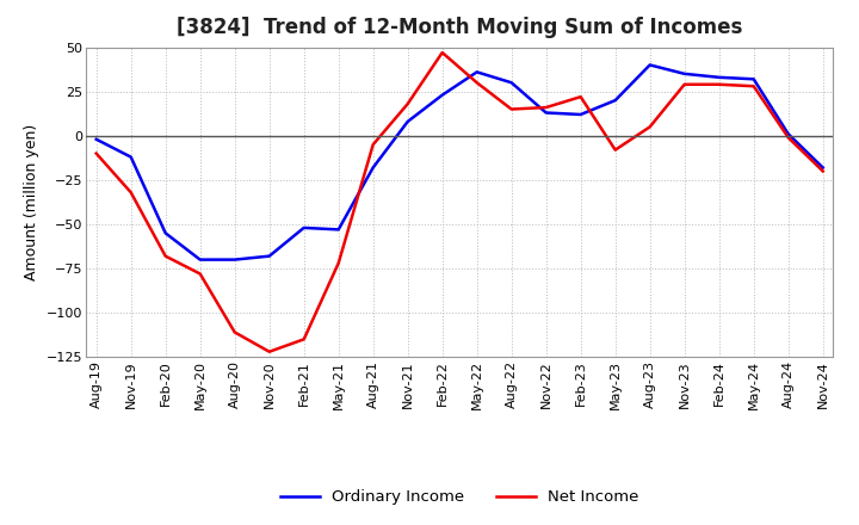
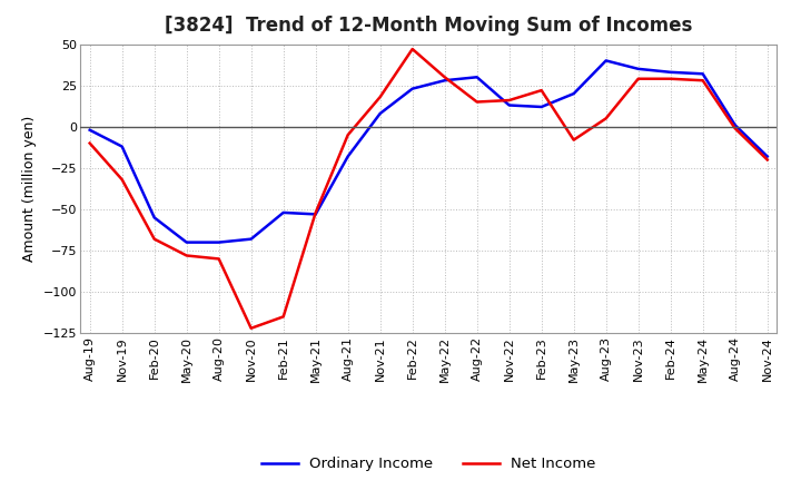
Net Income/Aug-20: -111 -> -80
Net Income/May-21: -72 -> -52
Ordinary Income/May-22: 36 -> 28
